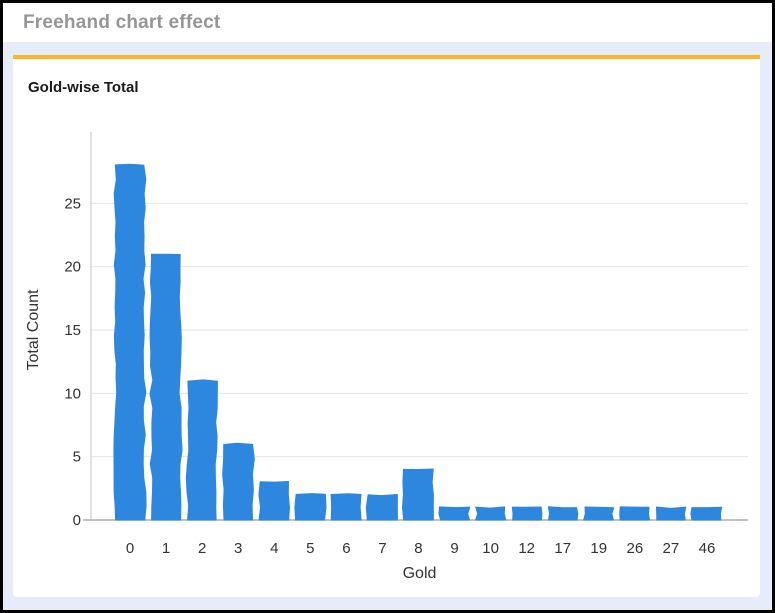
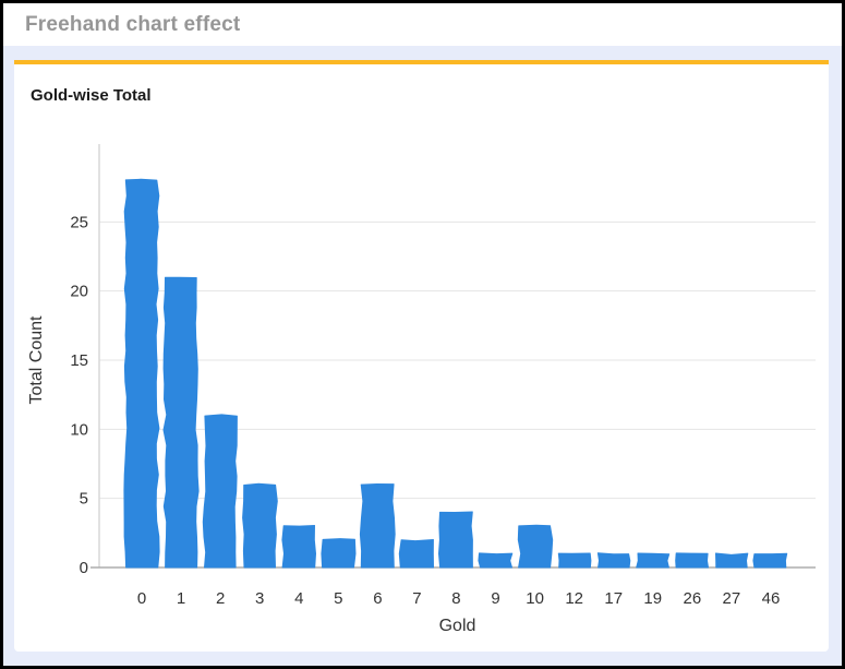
6: 2 -> 6
10: 1 -> 3
